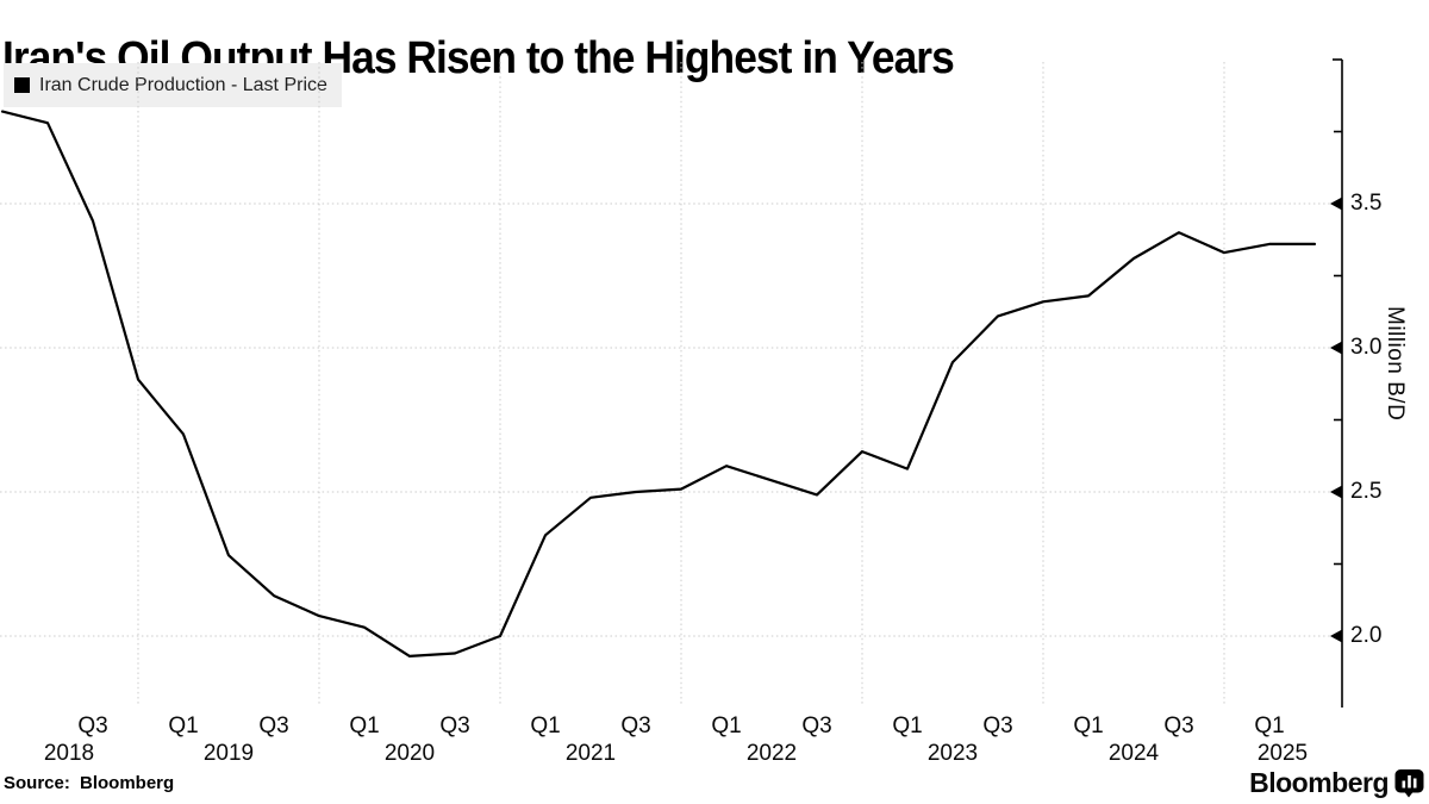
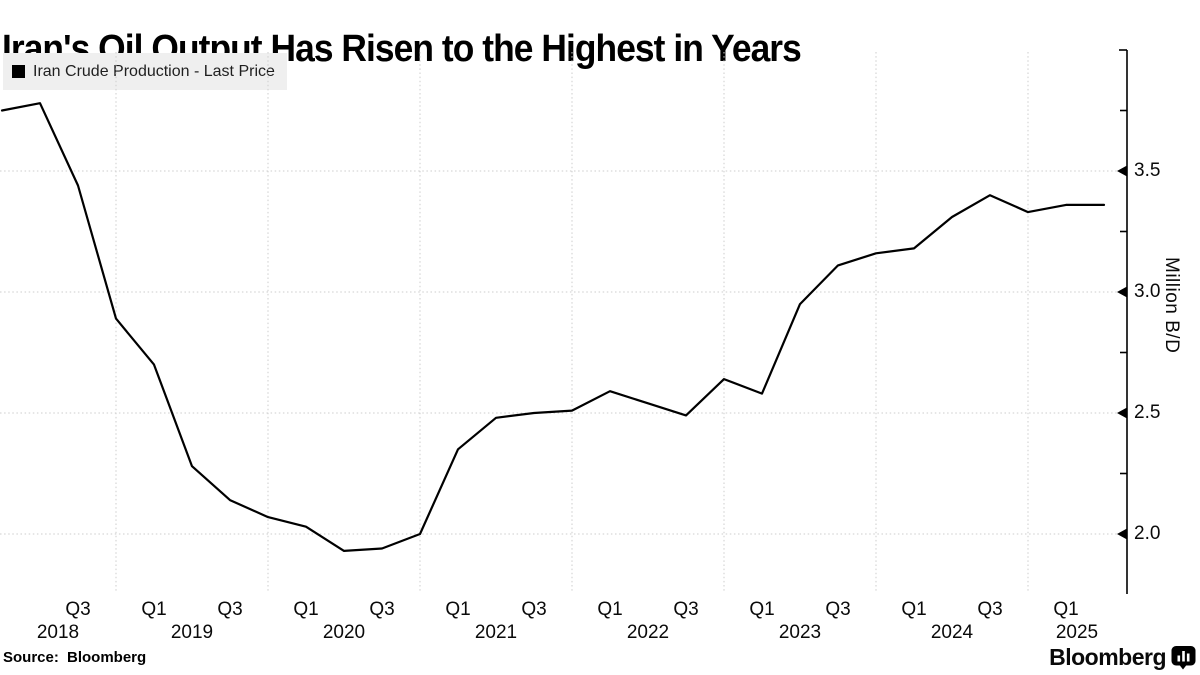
Q1 2018: 3.82 -> 3.75
